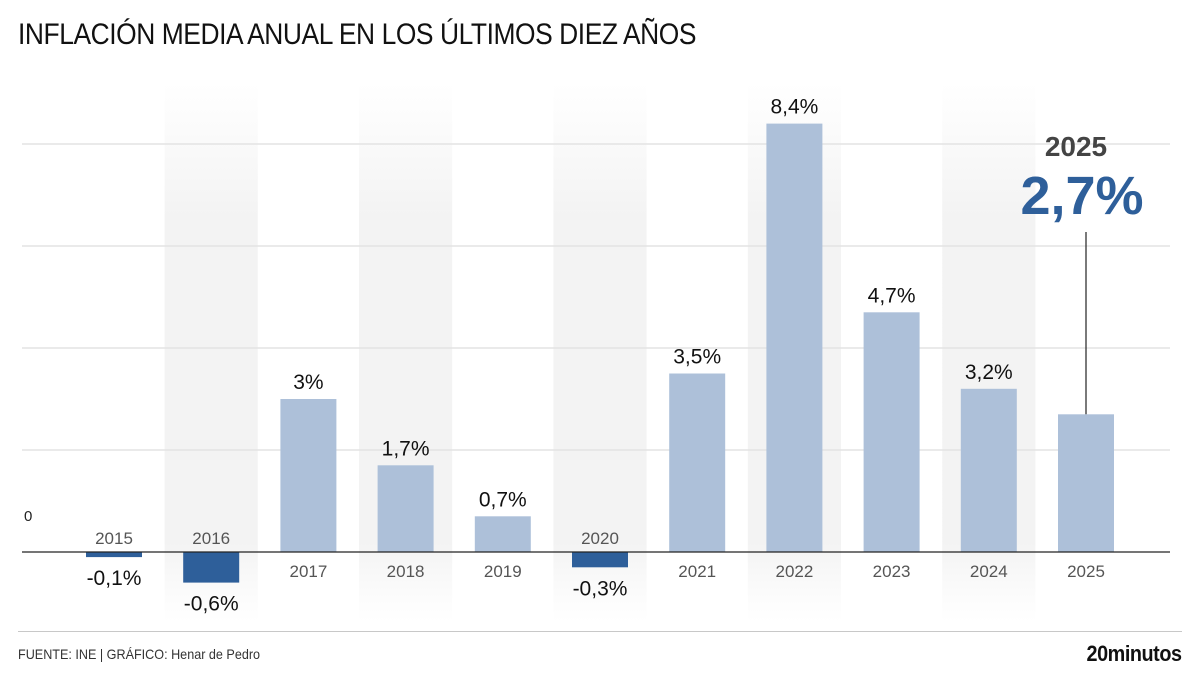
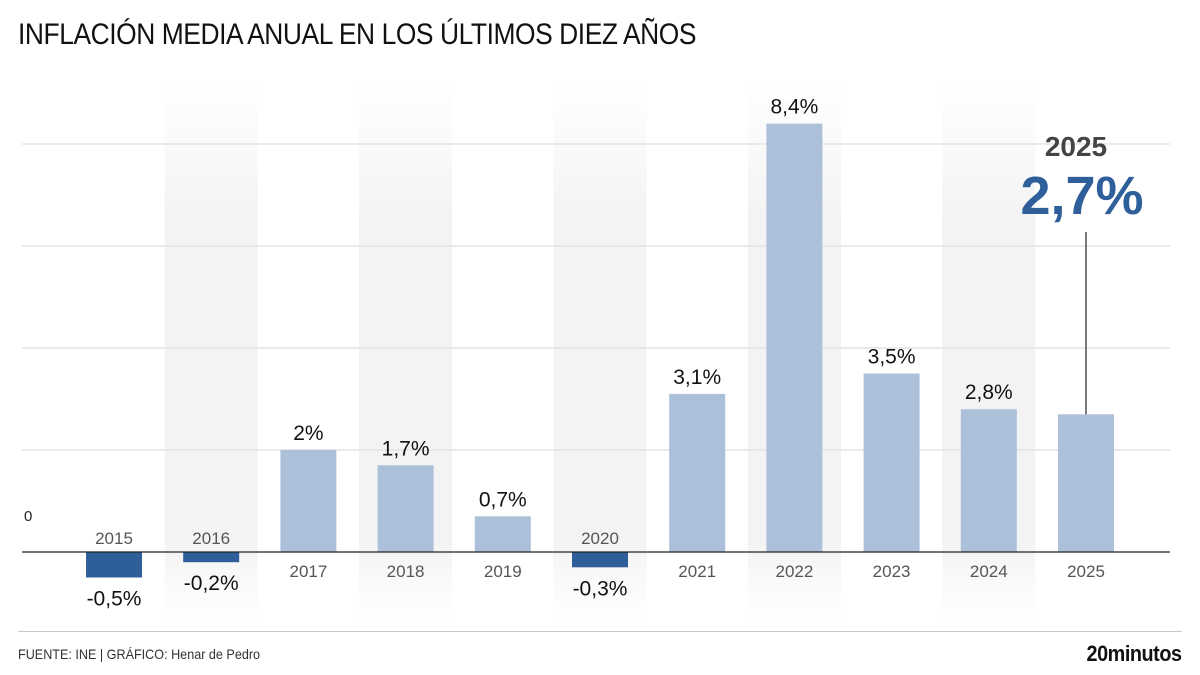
2015: -0,1% -> -0,5%
2016: -0,6% -> -0,2%
2017: 3% -> 2%
2021: 3,5% -> 3,1%
2023: 4,7% -> 3,5%
2024: 3,2% -> 2,8%
